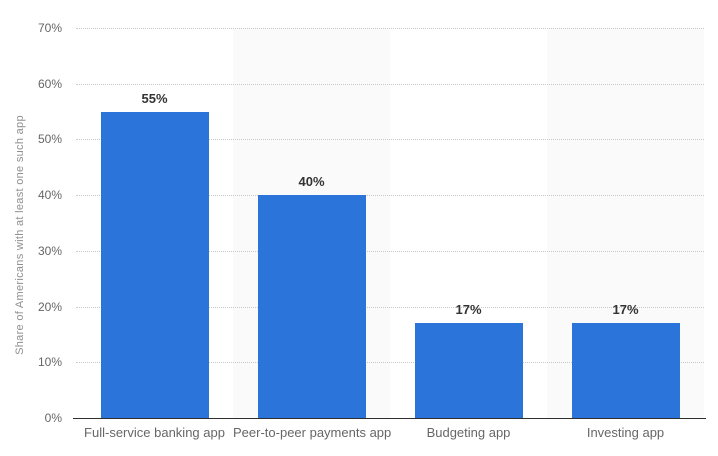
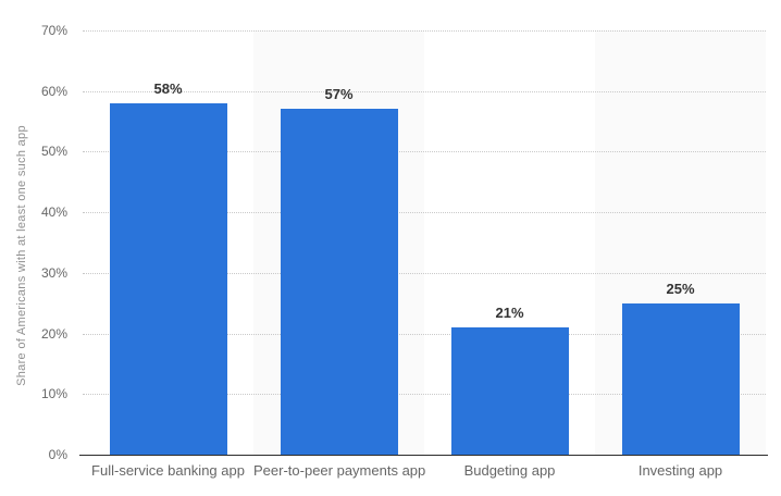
Full-service banking app: 55% -> 58%
Peer-to-peer payments app: 40% -> 57%
Budgeting app: 17% -> 21%
Investing app: 17% -> 25%
